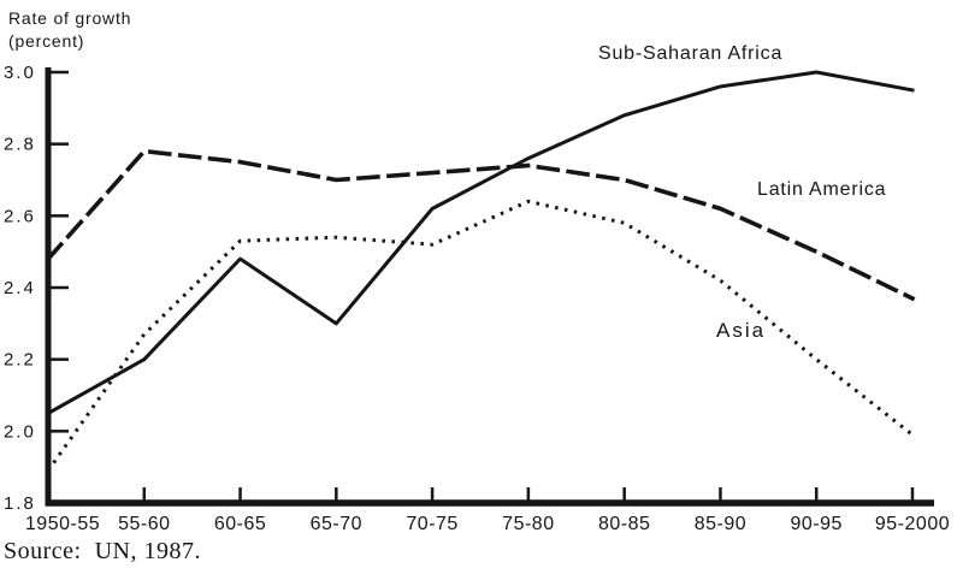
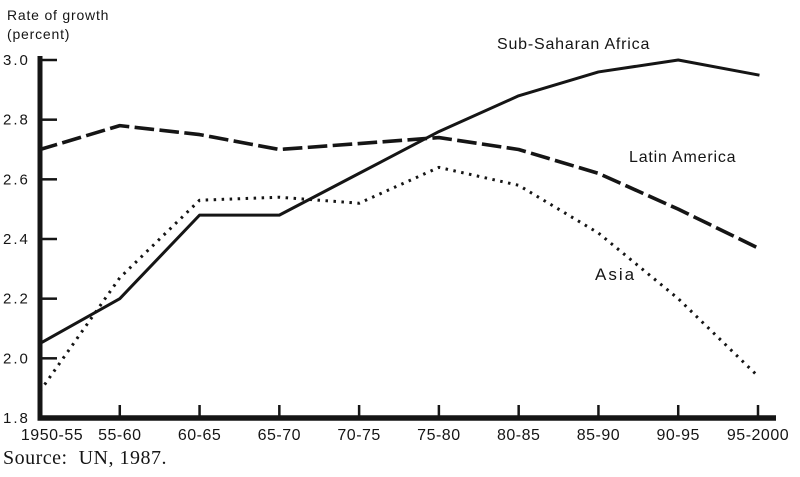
Latin America/1950-55: 2.48 -> 2.70
Sub-Saharan Africa/65-70: 2.30 -> 2.48
Asia/95-2000: 1.99 -> 1.94
